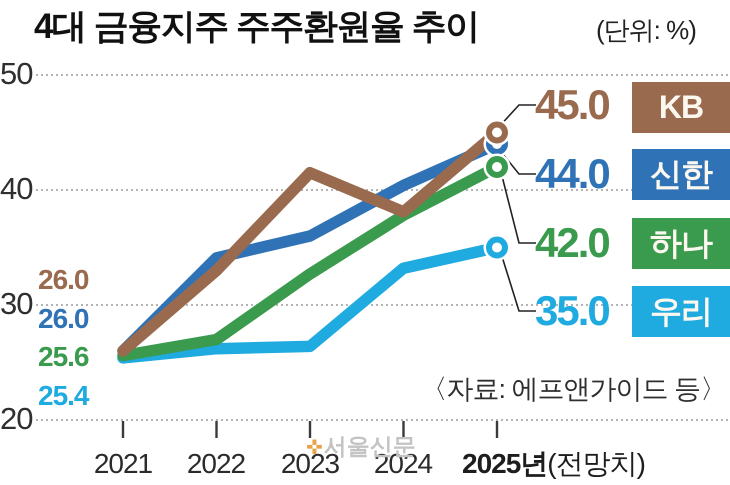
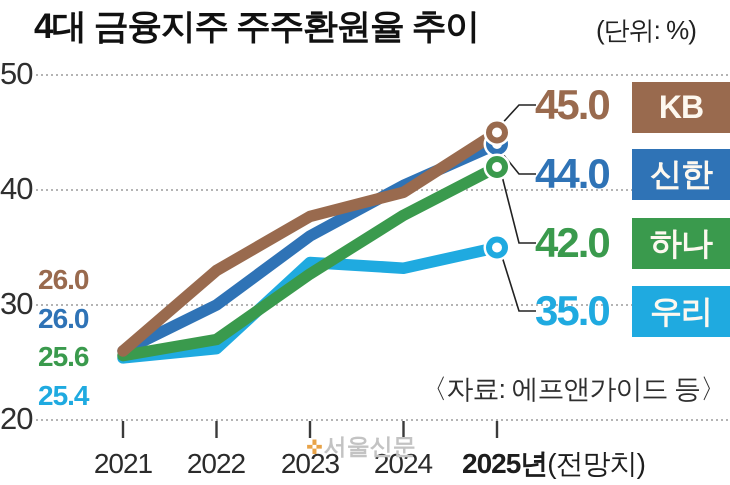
신한/2022: 34.1 -> 30.0
KB/2023: 41.5 -> 37.7
우리/2023: 26.4 -> 33.7
KB/2024: 38.1 -> 39.8
